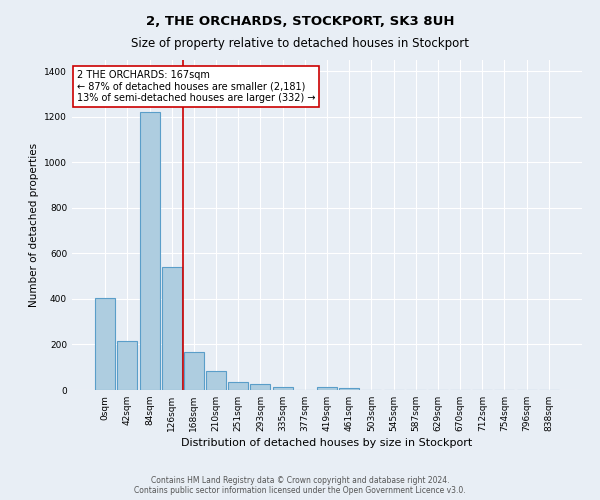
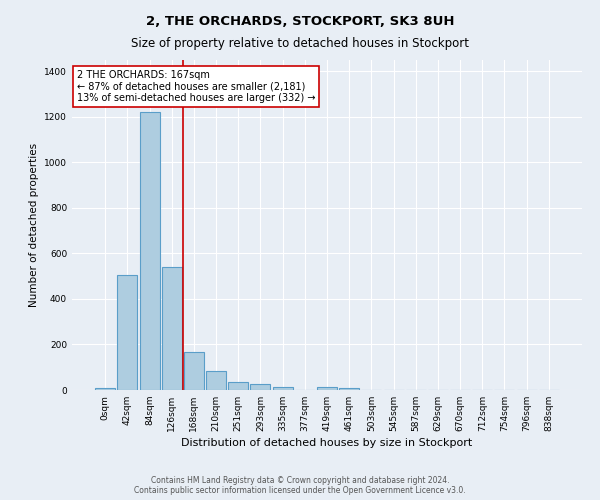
0sqm: 405 -> 10
42sqm: 215 -> 505
